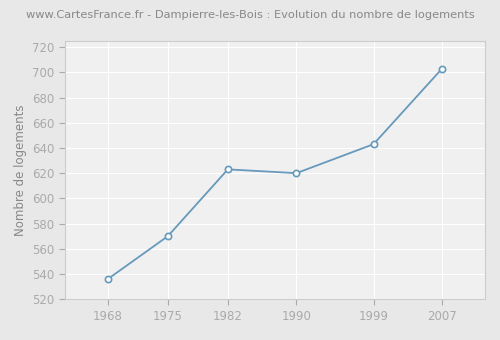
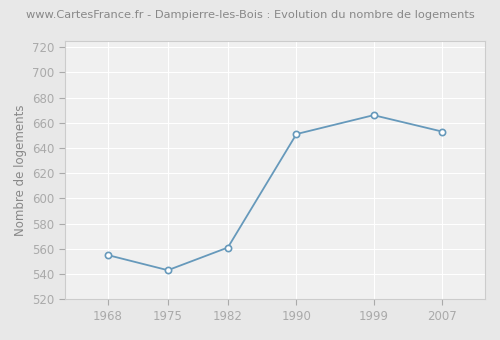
1968: 536 -> 555
1975: 570 -> 543
1982: 623 -> 561
1990: 620 -> 651
1999: 643 -> 666
2007: 703 -> 653
